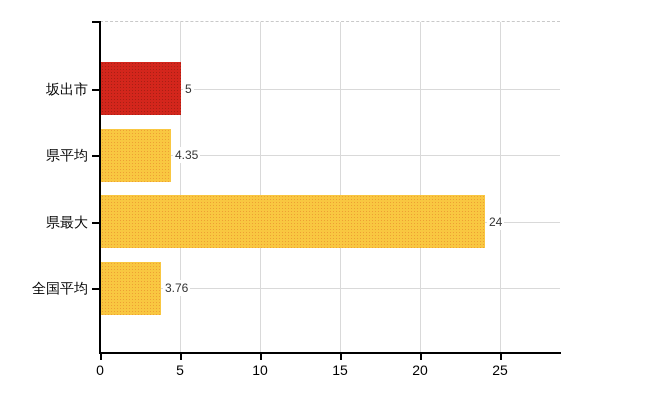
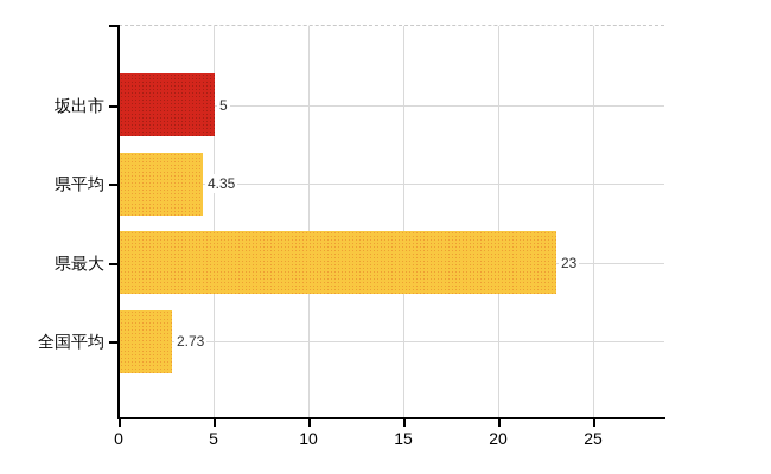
県最大: 24 -> 23
全国平均: 3.76 -> 2.73
